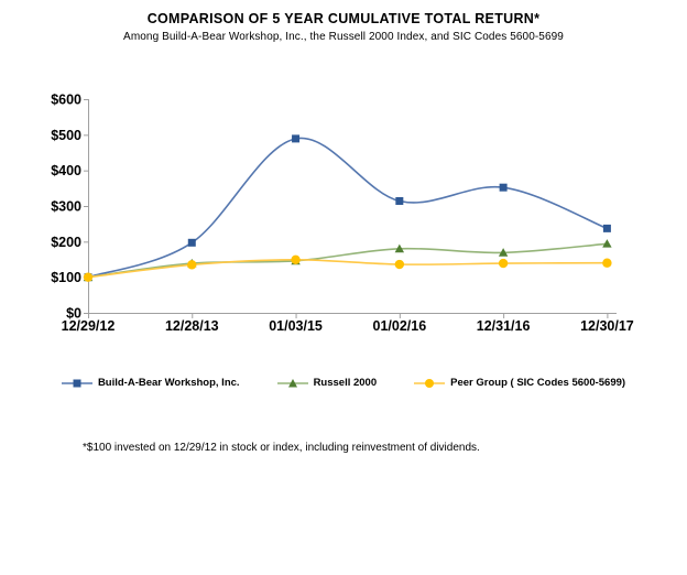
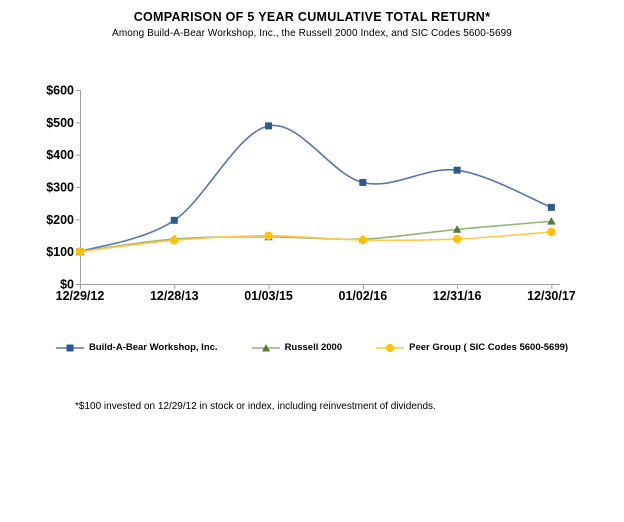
Russell 2000/01/02/16: $180 -> $140
Peer Group ( SIC Codes 5600-5699)/12/30/17: $140 -> $160
